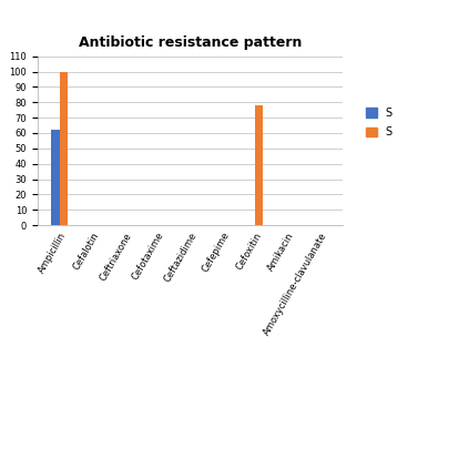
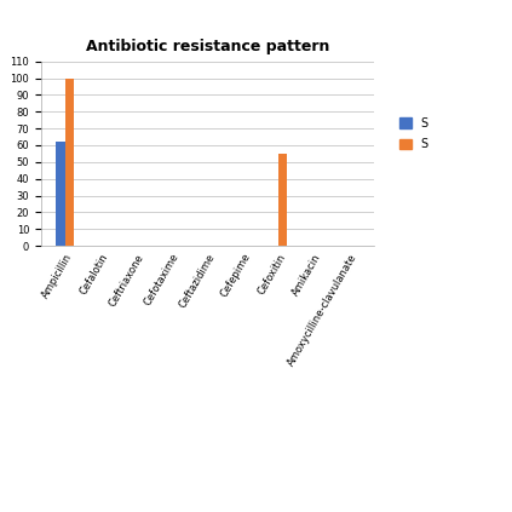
S/Cefoxitin: 78 -> 55
